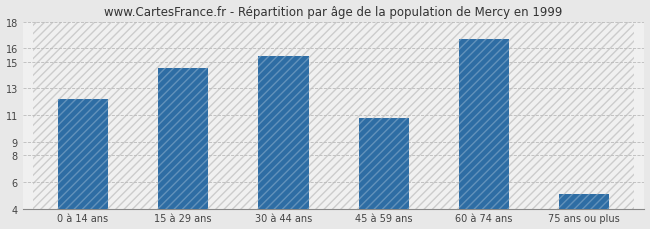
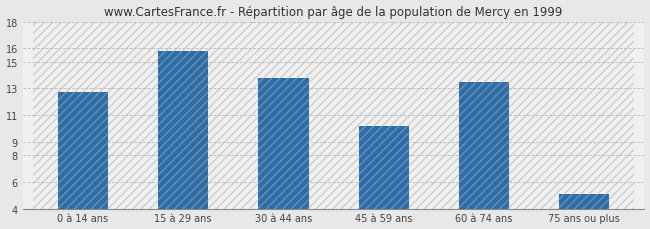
0 à 14 ans: 12.2 -> 12.7
15 à 29 ans: 14.5 -> 15.8
30 à 44 ans: 15.4 -> 13.8
45 à 59 ans: 10.8 -> 10.2
60 à 74 ans: 16.7 -> 13.5
